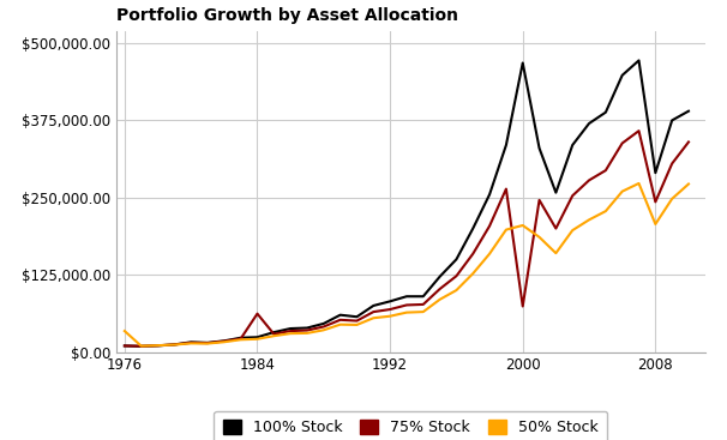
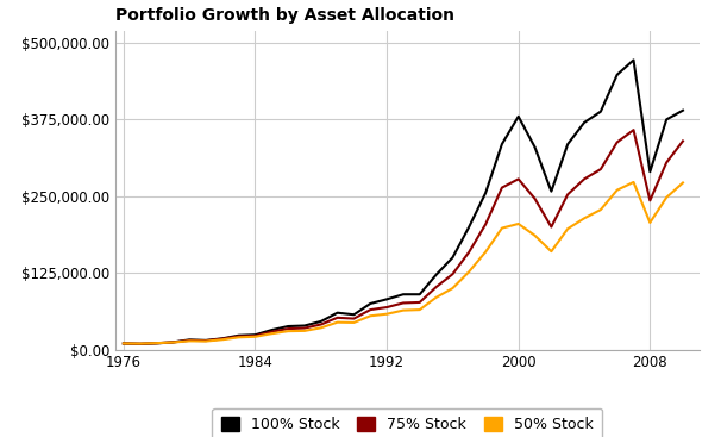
50% Stock/1976: $34,000 -> $10,000
75% Stock/1984: $62,000 -> $22,000
100% Stock/2000: $468,000 -> $380,000
75% Stock/2000: $74,000 -> $278,000
